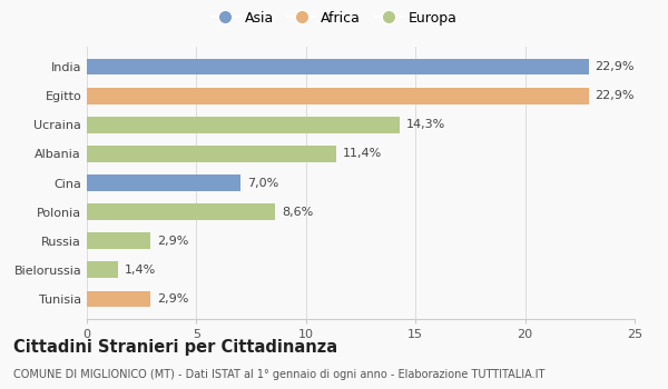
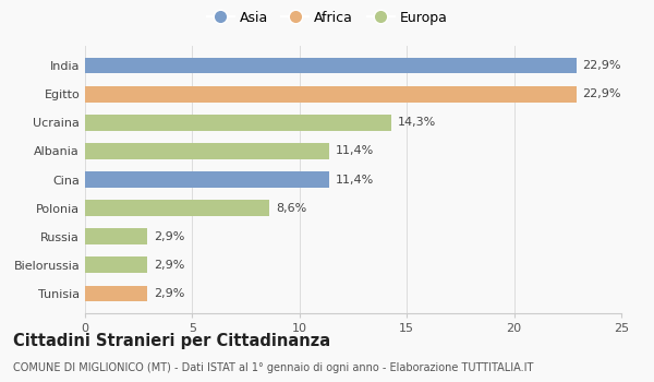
Cina: 7,0% -> 11,4%
Bielorussia: 1,4% -> 2,9%
